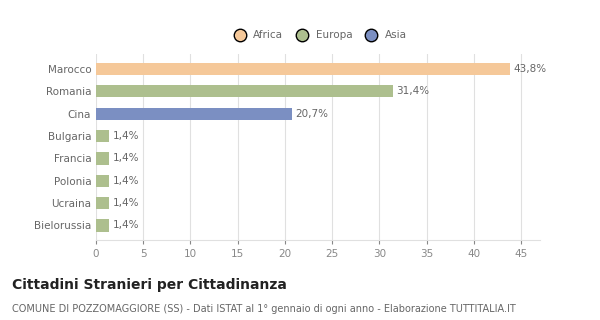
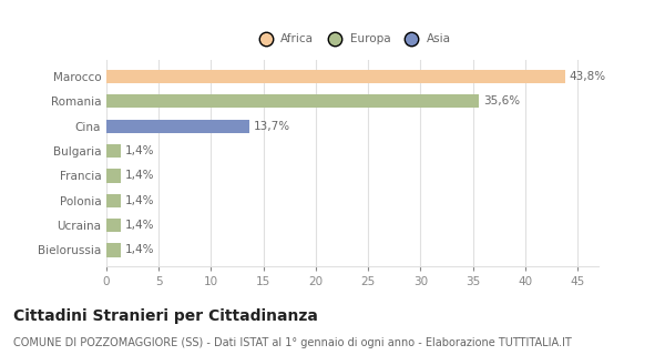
Romania: 31,4% -> 35,6%
Cina: 20,7% -> 13,7%
